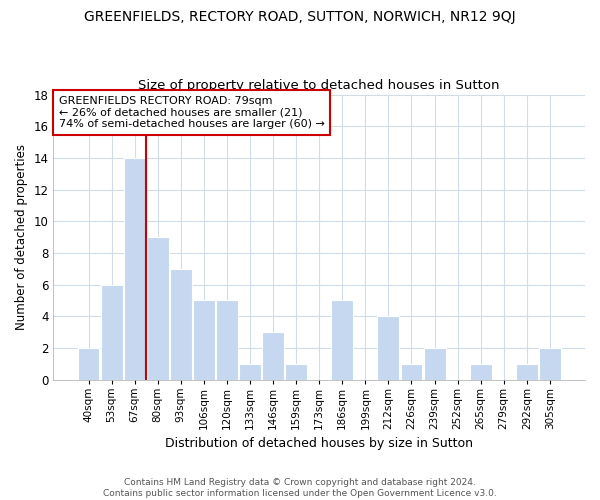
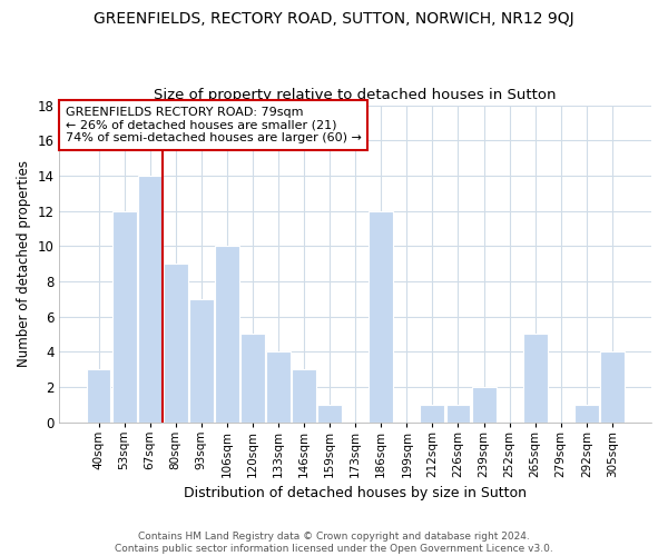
40sqm: 2 -> 3
53sqm: 6 -> 12
106sqm: 5 -> 10
133sqm: 1 -> 4
186sqm: 5 -> 12
212sqm: 4 -> 1
265sqm: 1 -> 5
305sqm: 2 -> 4
